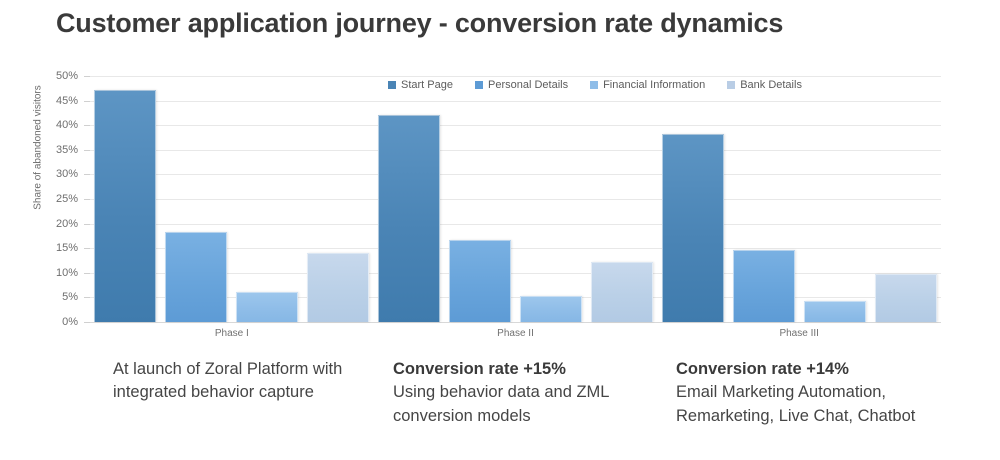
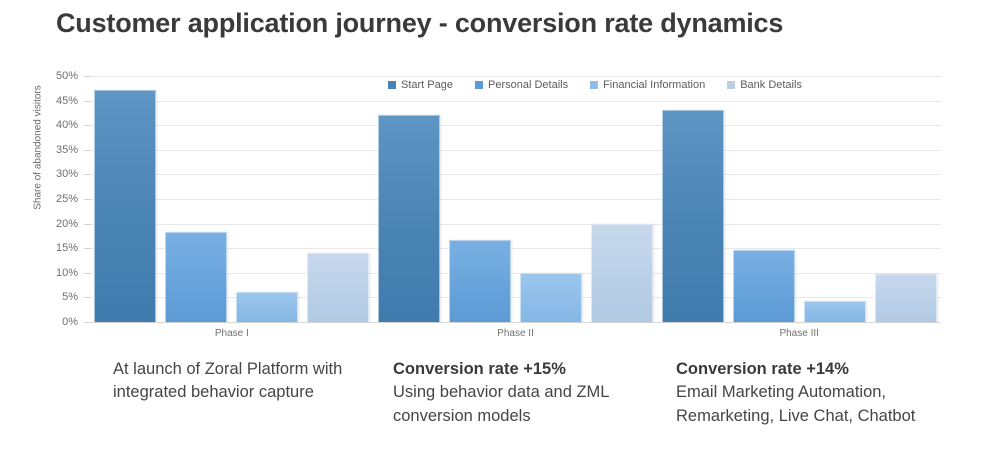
Financial Information/Phase II: 5% -> 10%
Bank Details/Phase II: 12% -> 20%
Start Page/Phase III: 38% -> 43%
